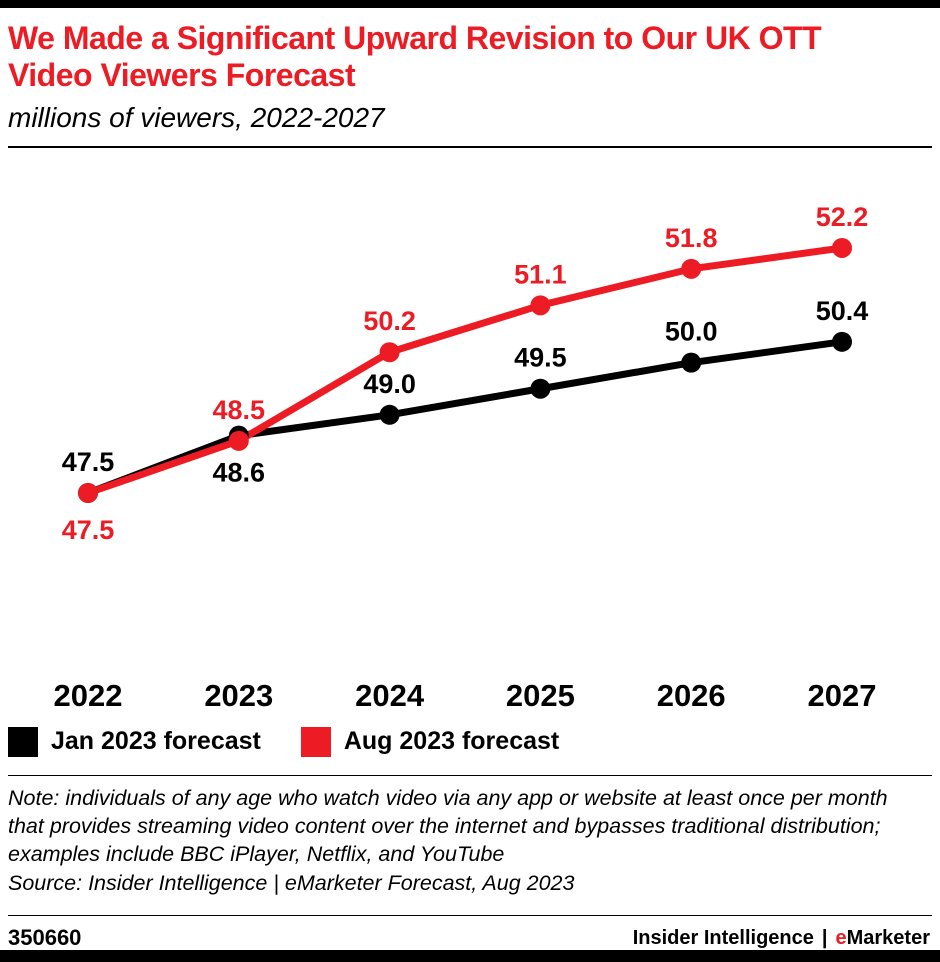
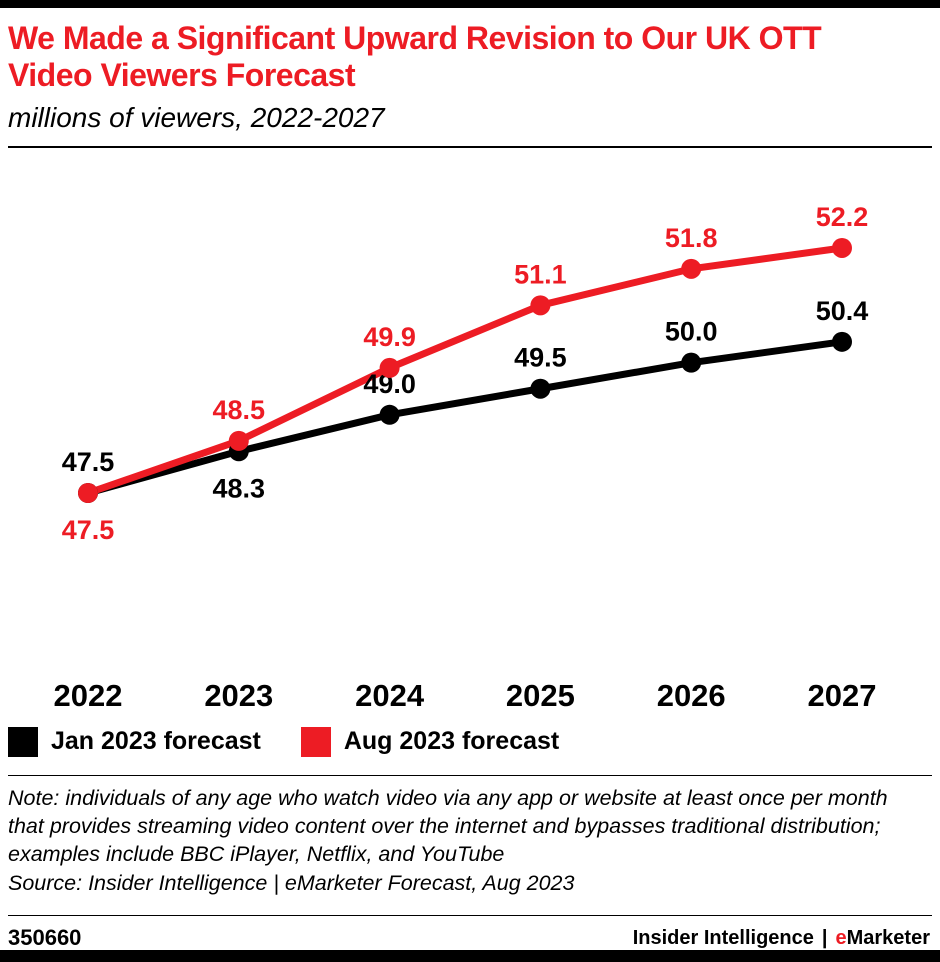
Jan 2023 forecast/2023: 48.6 -> 48.3
Aug 2023 forecast/2024: 50.2 -> 49.9
